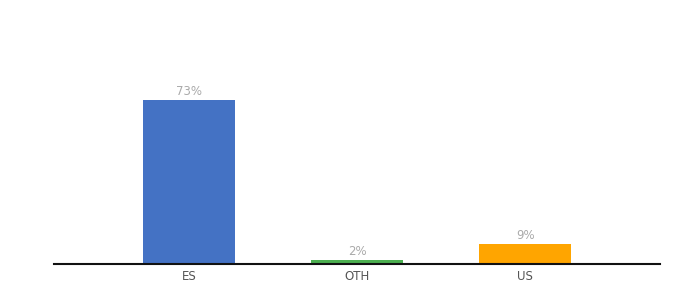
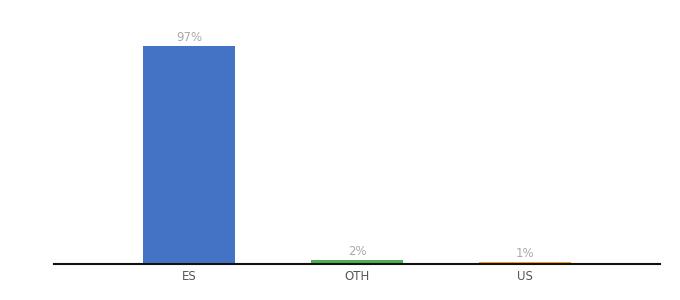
ES: 73% -> 97%
US: 9% -> 1%
